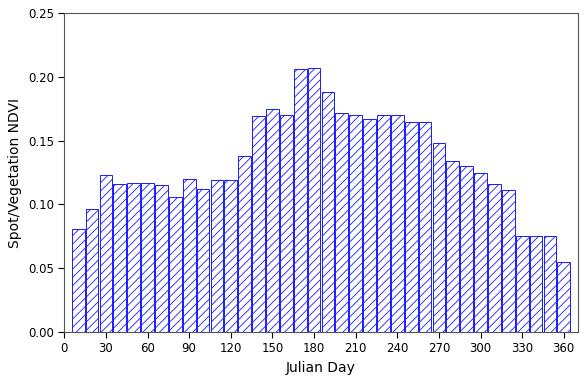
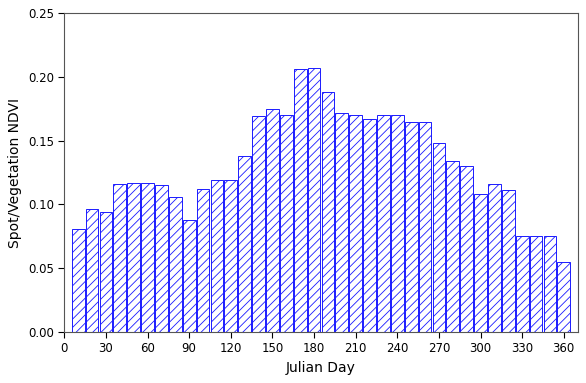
30: 0.123 -> 0.094
90: 0.120 -> 0.088
300: 0.125 -> 0.108
